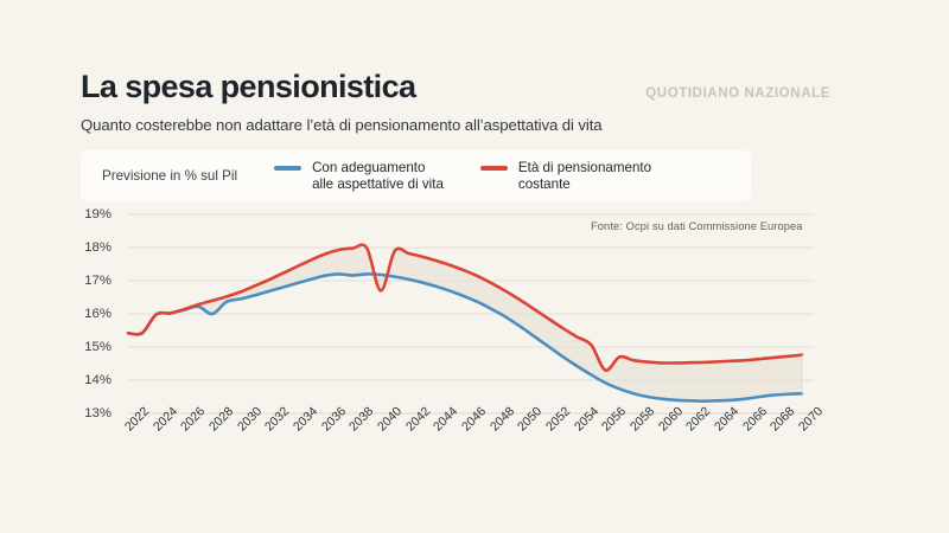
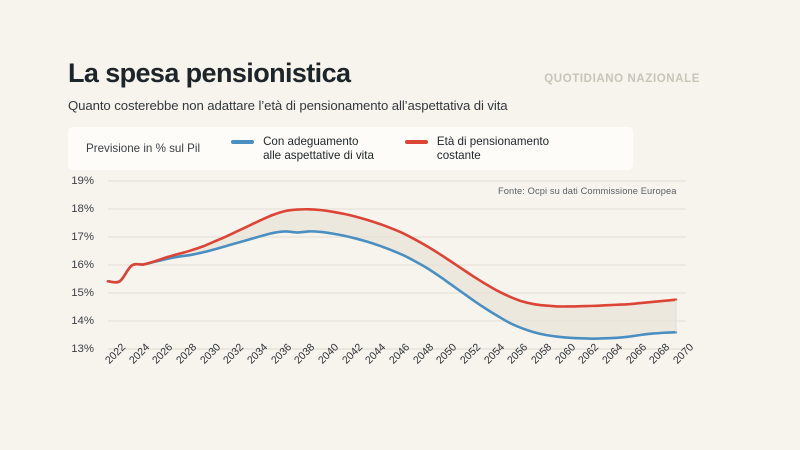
Con adeguamento alle aspettative di vita/2028: 16.0% -> 16.3%
Età di pensionamento costante/2040: 16.7% -> 18.0%
Età di pensionamento costante/2056: 14.3% -> 14.9%
